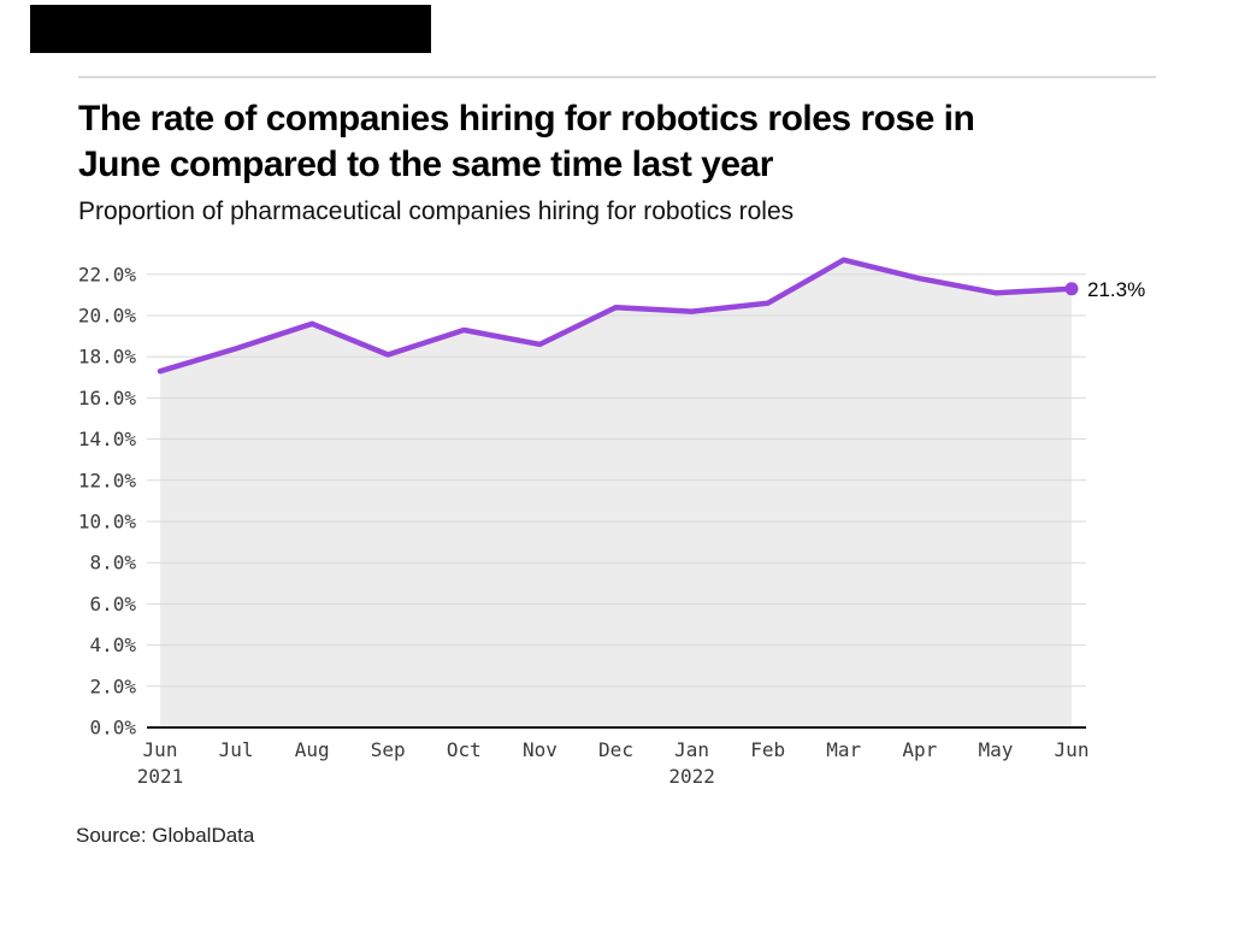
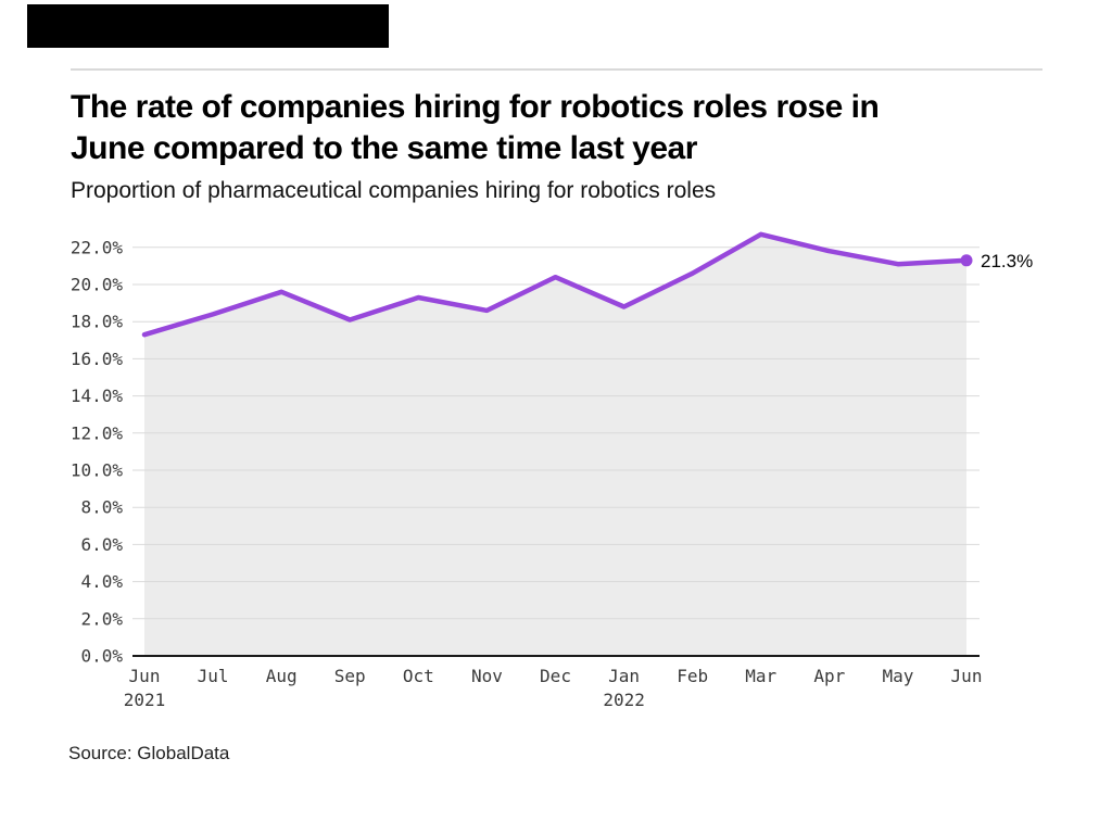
Jan 2022: 20.2% -> 18.8%
